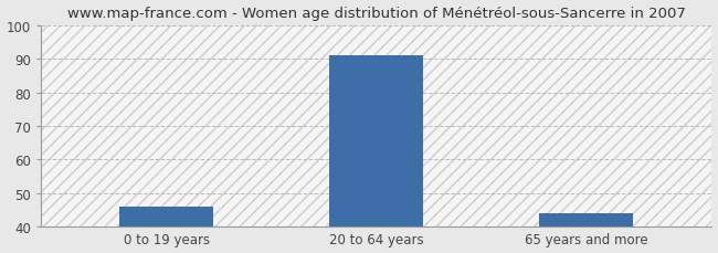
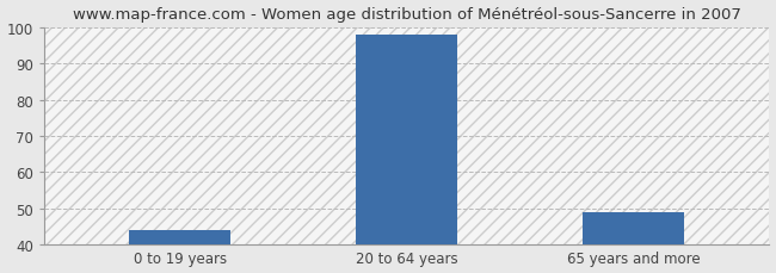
0 to 19 years: 46 -> 44
20 to 64 years: 91 -> 98
65 years and more: 44 -> 49
